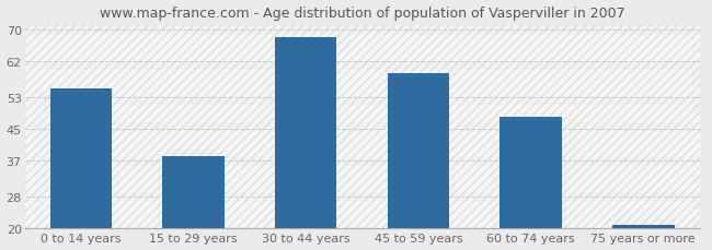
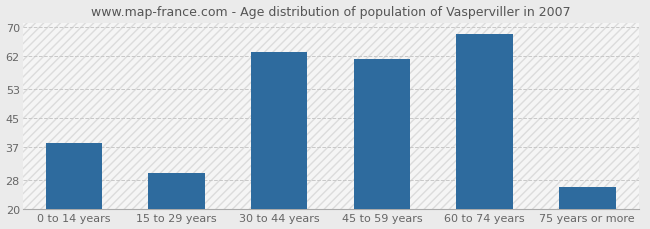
0 to 14 years: 55 -> 38
15 to 29 years: 38 -> 30
30 to 44 years: 68 -> 63
45 to 59 years: 59 -> 61
60 to 74 years: 48 -> 68
75 years or more: 21 -> 26
